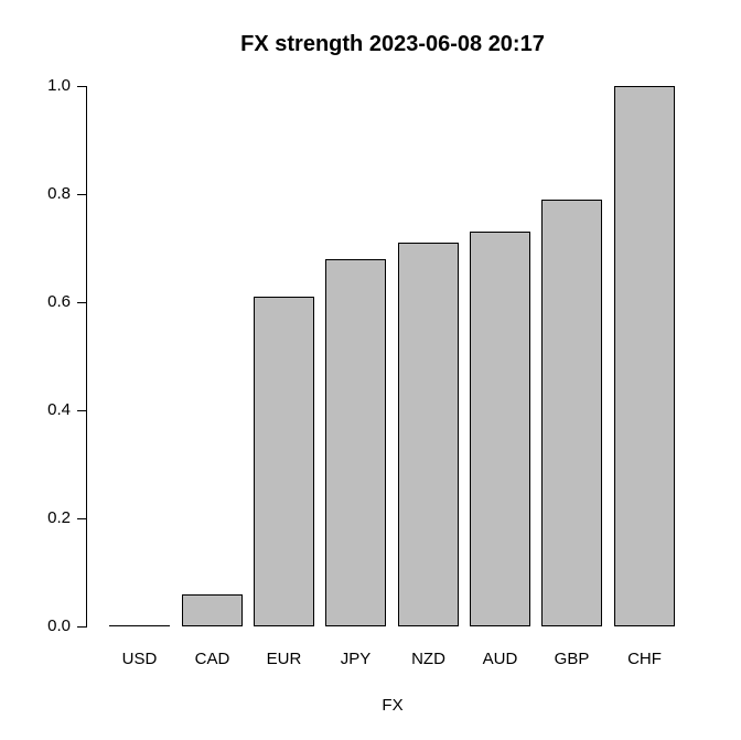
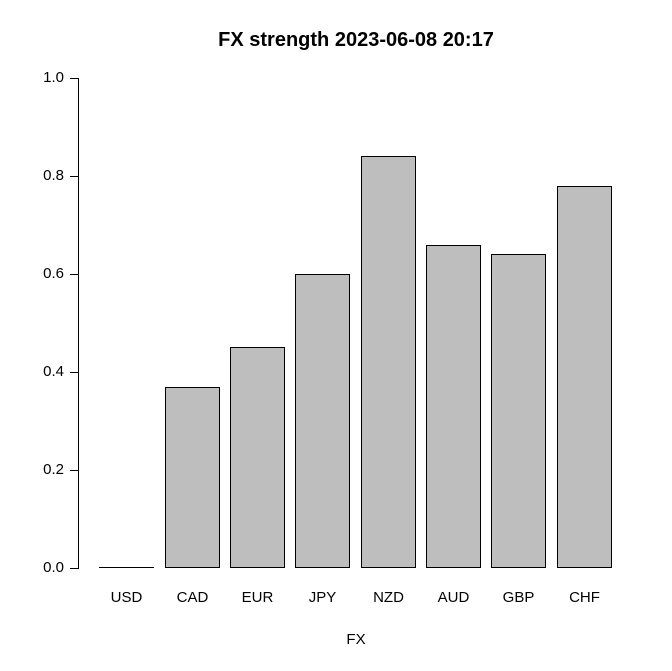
CAD: 0.06 -> 0.37
EUR: 0.61 -> 0.45
JPY: 0.68 -> 0.60
NZD: 0.71 -> 0.84
AUD: 0.73 -> 0.66
GBP: 0.79 -> 0.64
CHF: 1.00 -> 0.78
